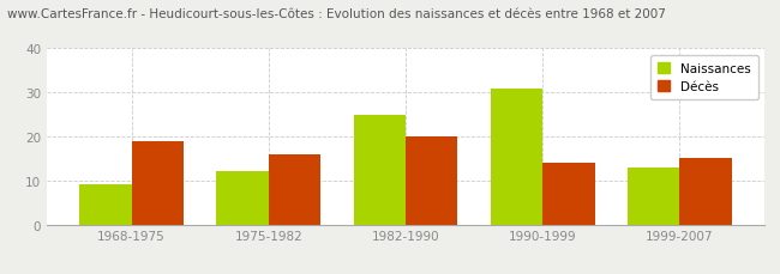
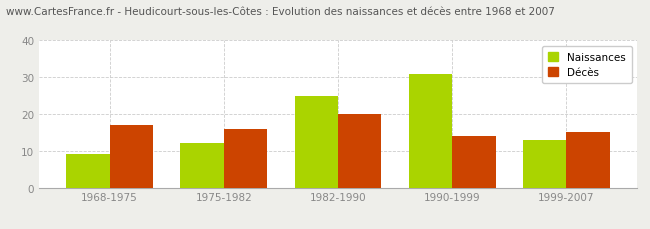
Décès/1968-1975: 19 -> 17
